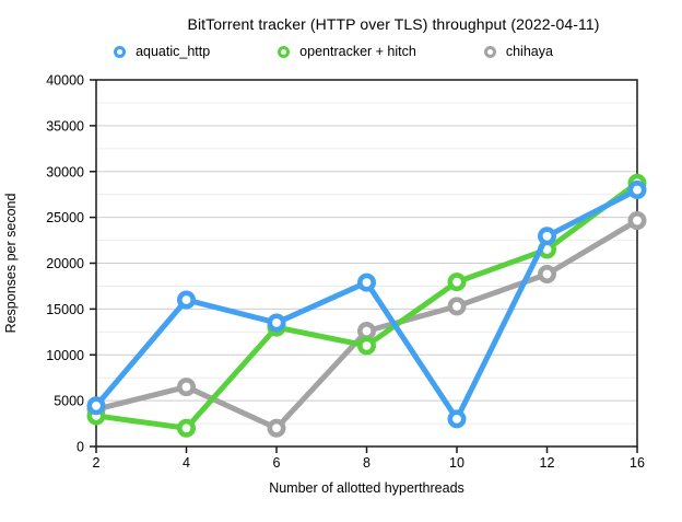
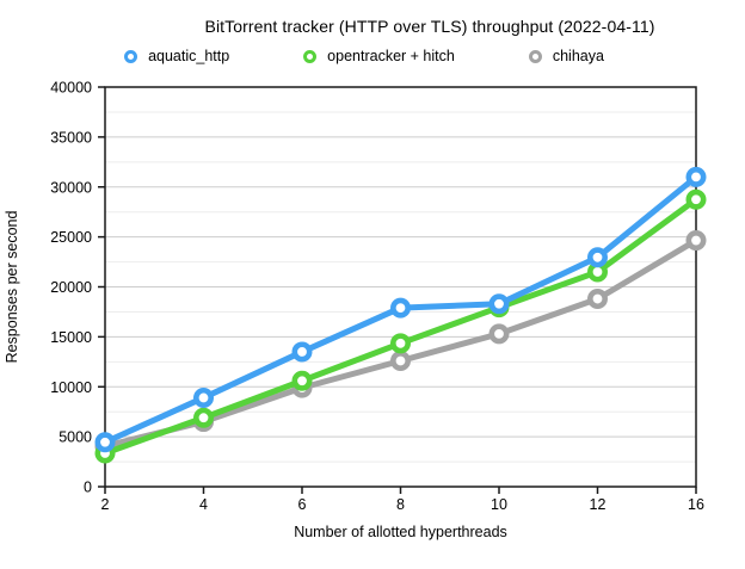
aquatic_http/4: 16000 -> 9000
opentracker + hitch/4: 2000 -> 7000
opentracker + hitch/6: 13000 -> 11000
chihaya/6: 2000 -> 10000
opentracker + hitch/8: 11000 -> 14000
aquatic_http/10: 3000 -> 18000
aquatic_http/16: 28000 -> 31000
